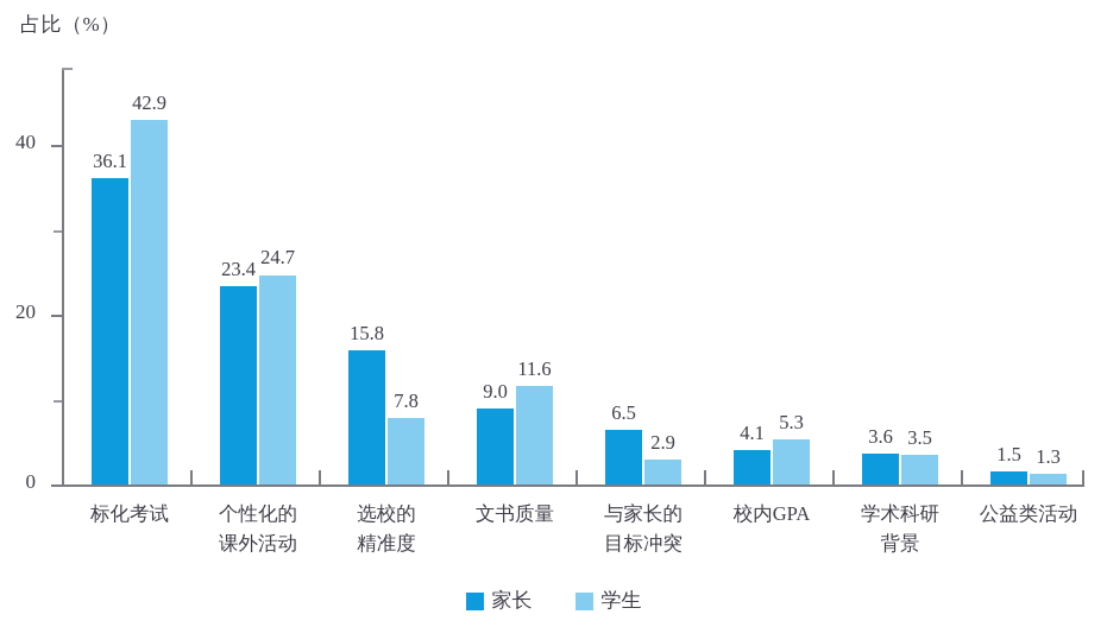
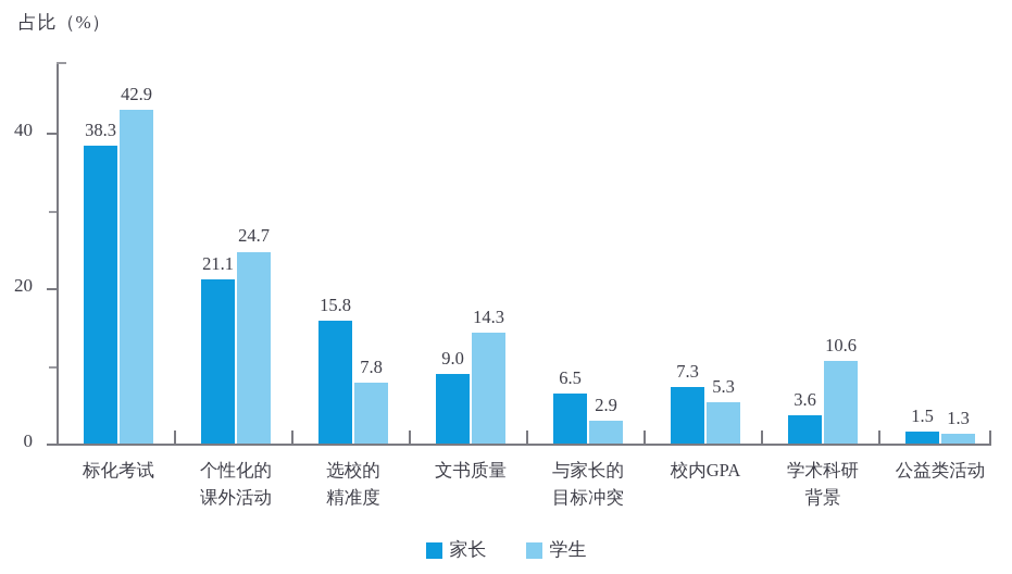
家长/标化考试: 36.1 -> 38.3
家长/个性化的 课外活动: 23.4 -> 21.1
学生/文书质量: 11.6 -> 14.3
家长/校内GPA: 4.1 -> 7.3
学生/学术科研 背景: 3.5 -> 10.6
